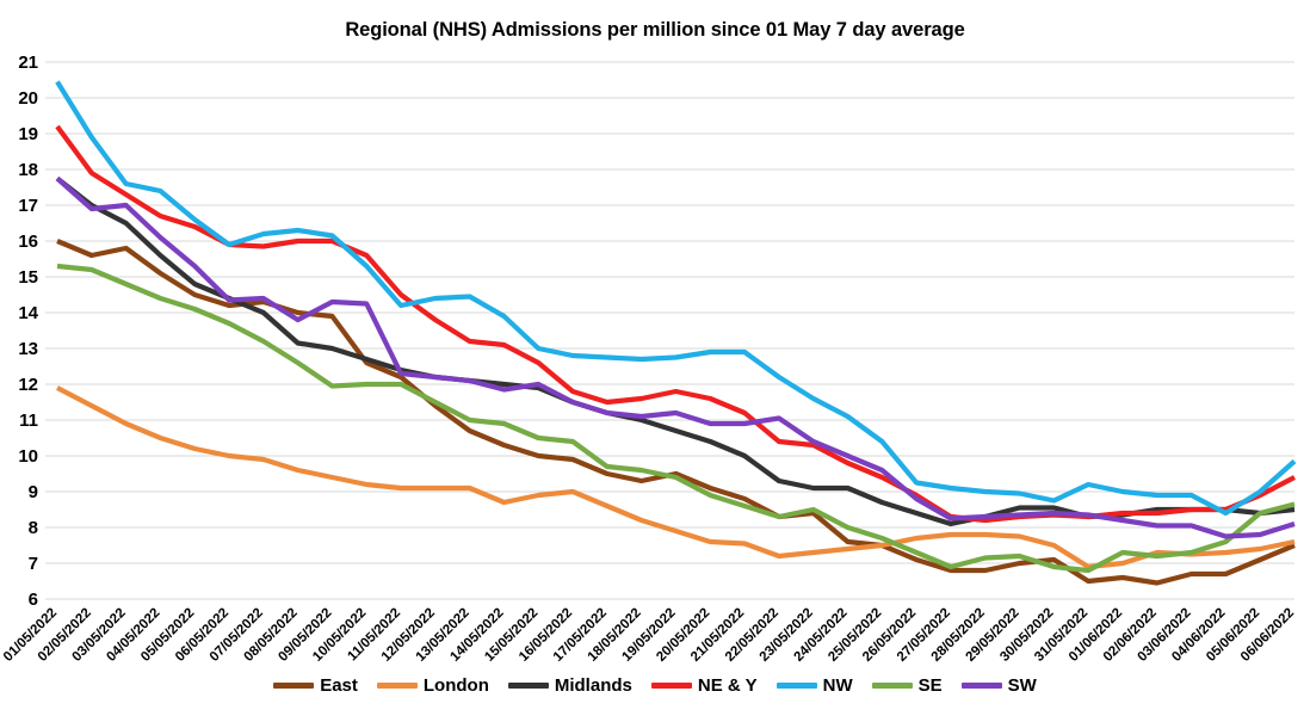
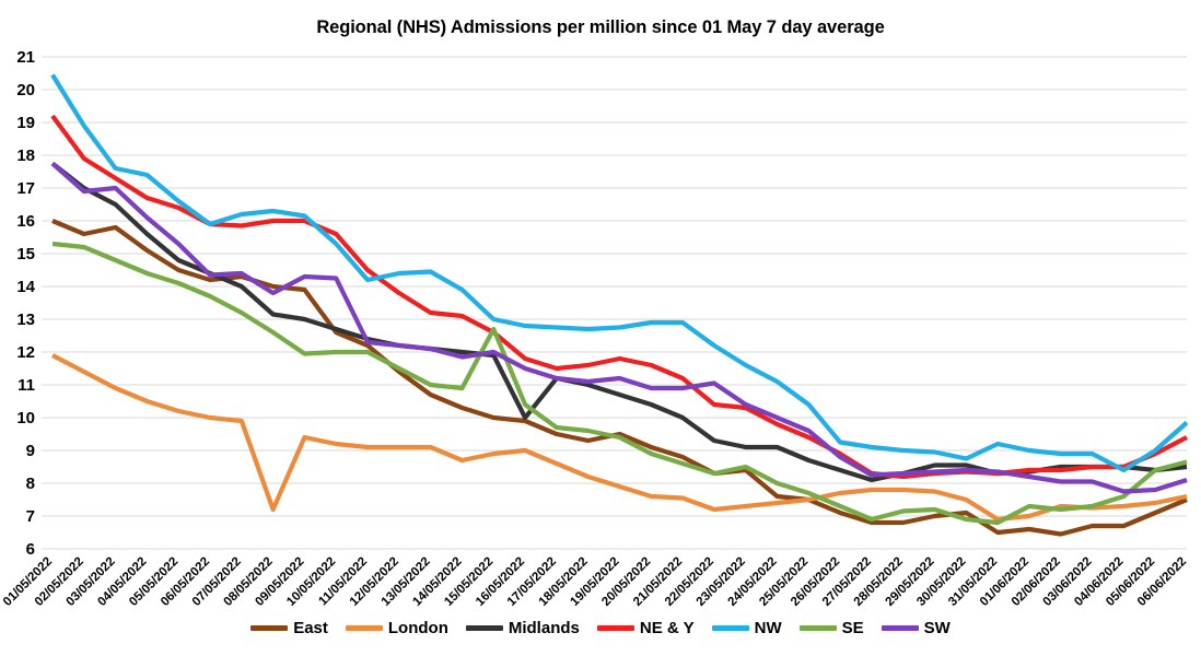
London/08/05/2022: 9.6 -> 7.2
SE/15/05/2022: 10.5 -> 12.7
Midlands/16/05/2022: 11.5 -> 10.0
